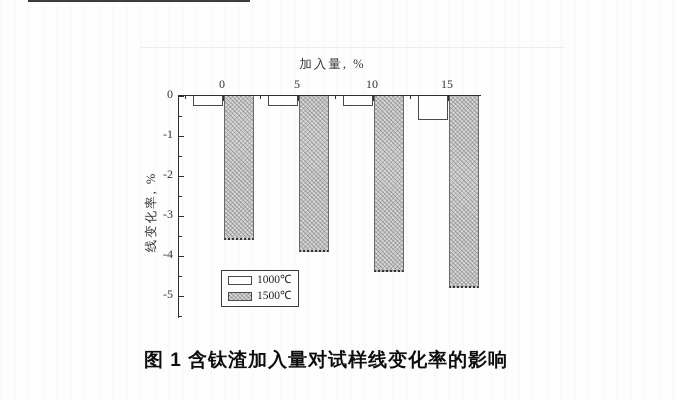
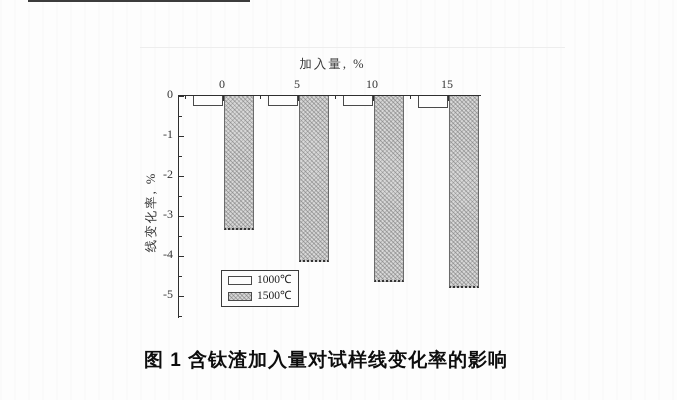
1500℃/0: -3.6 -> -3.4
1500℃/5: -3.9 -> -4.2
1500℃/10: -4.4 -> -4.7
1000℃/15: -0.6 -> -0.3
